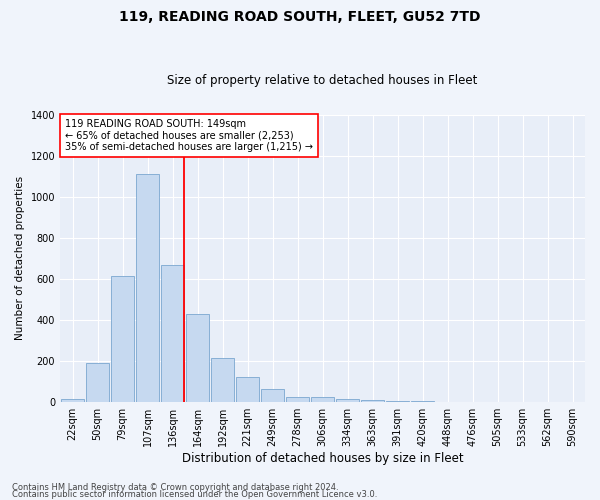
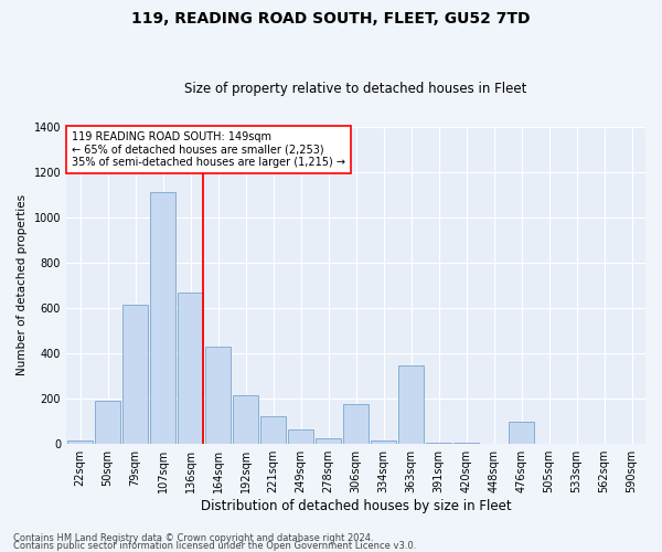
306sqm: 25 -> 175
363sqm: 12 -> 345
476sqm: 2 -> 100
